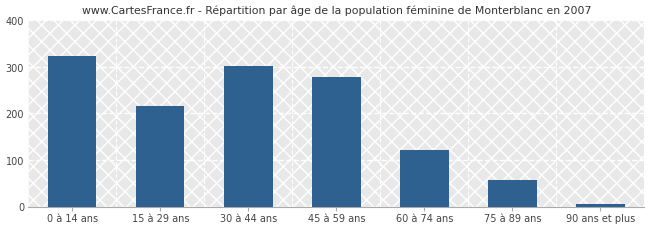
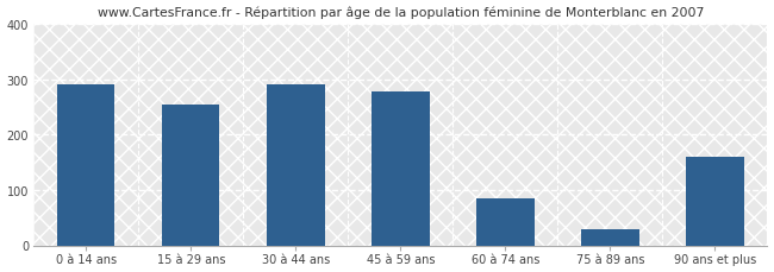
0 à 14 ans: 323 -> 290
15 à 29 ans: 216 -> 255
30 à 44 ans: 302 -> 290
60 à 74 ans: 122 -> 85
75 à 89 ans: 57 -> 30
90 ans et plus: 5 -> 160
